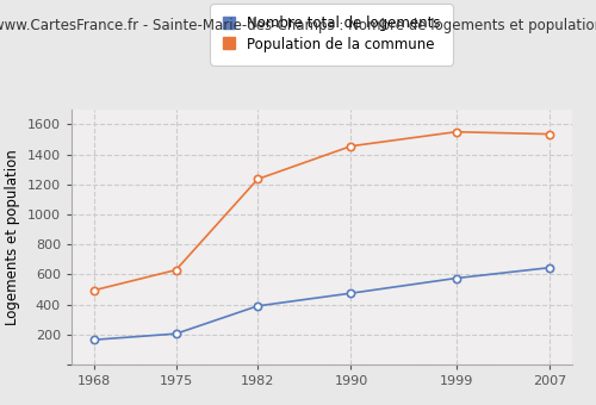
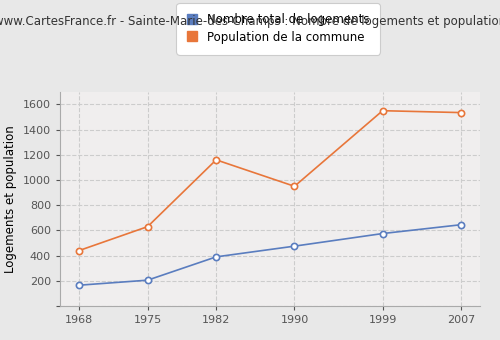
Population de la commune/1968: 500 -> 440
Population de la commune/1982: 1240 -> 1160
Population de la commune/1990: 1460 -> 950
